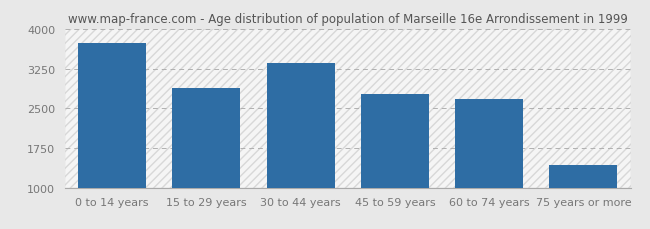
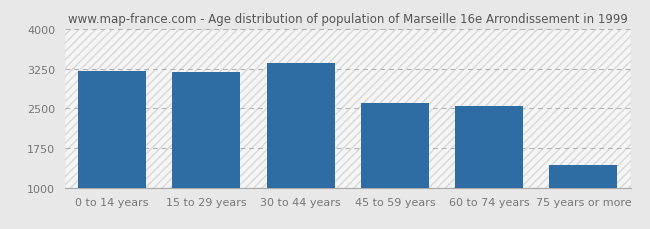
0 to 14 years: 3740 -> 3200
15 to 29 years: 2880 -> 3180
45 to 59 years: 2760 -> 2600
60 to 74 years: 2680 -> 2540
